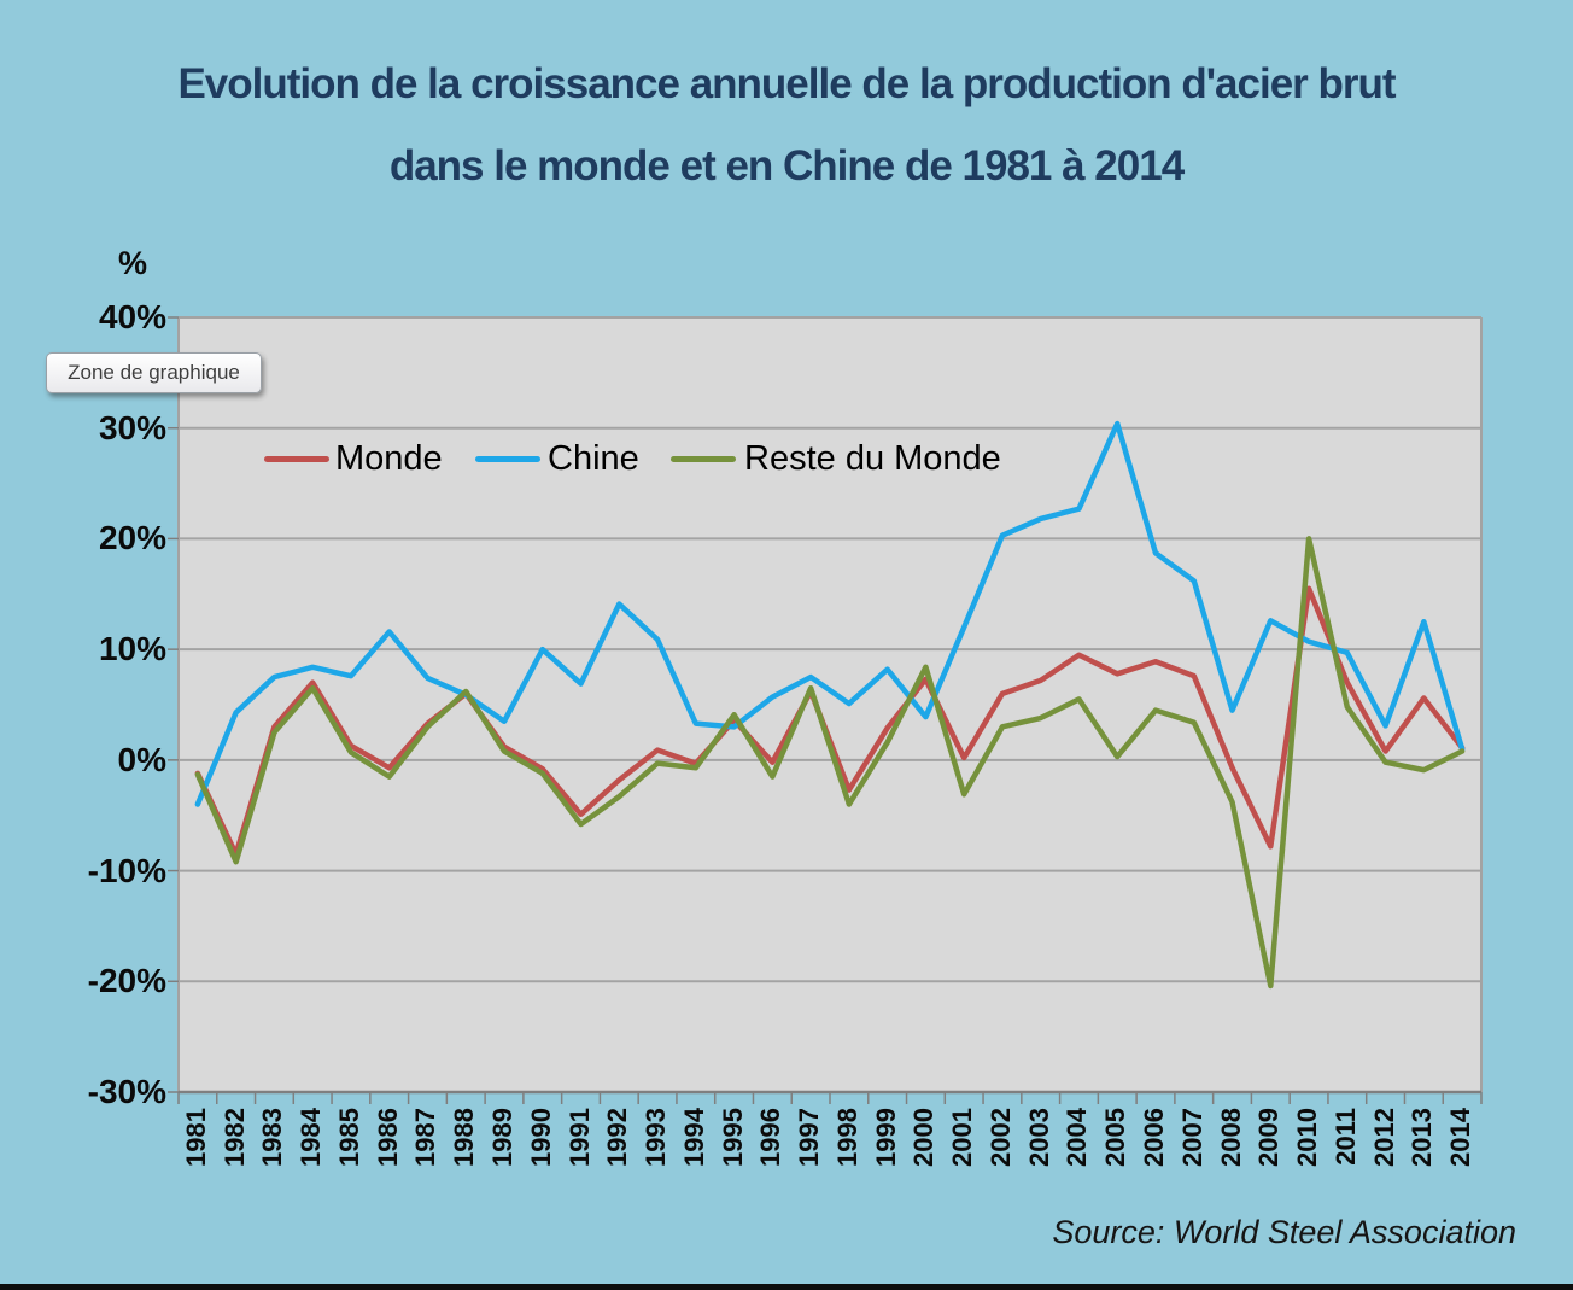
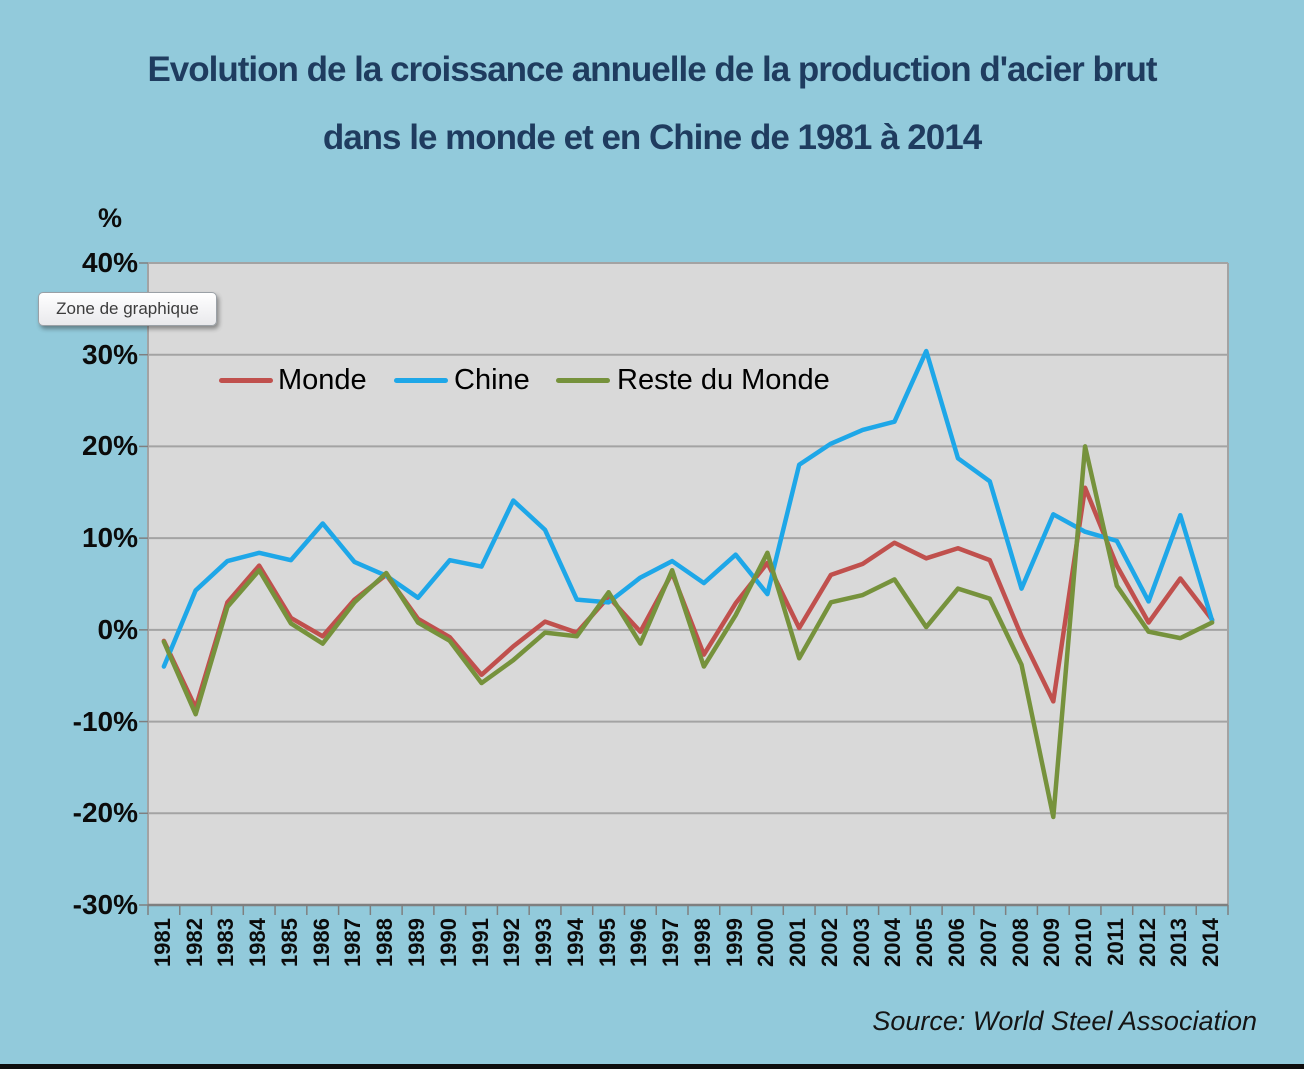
Chine/1990: 10% -> 8%
Chine/2001: 12% -> 18%
